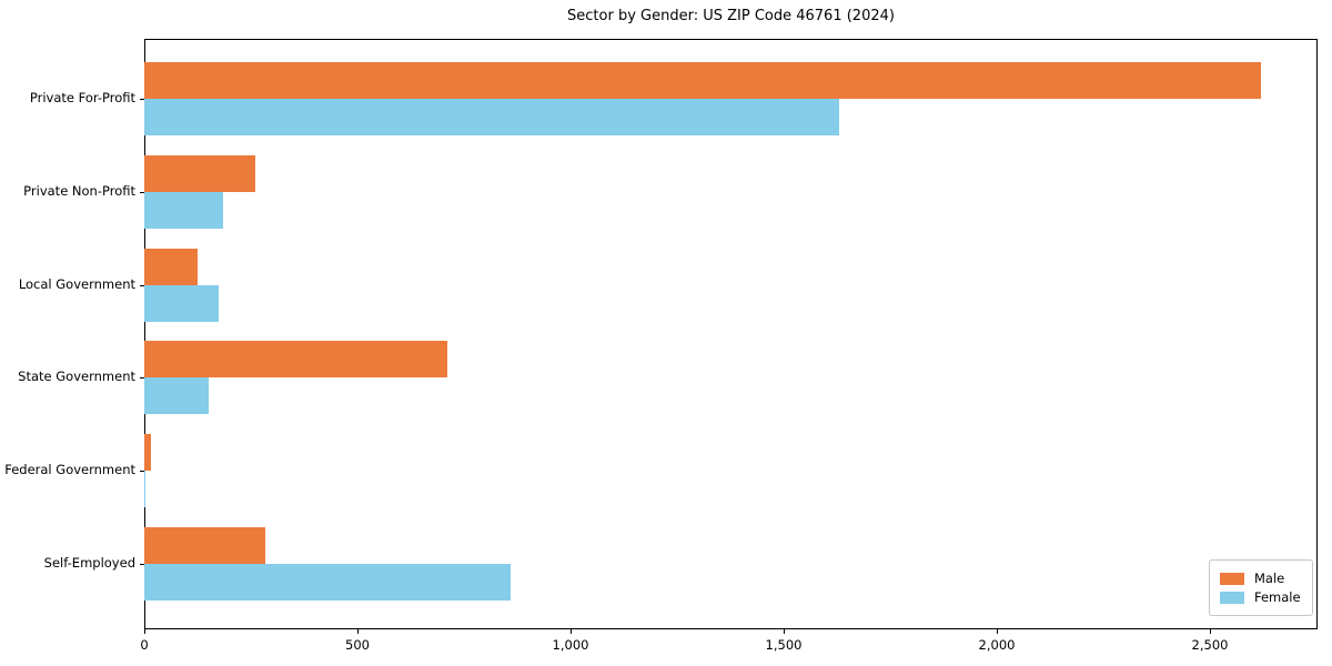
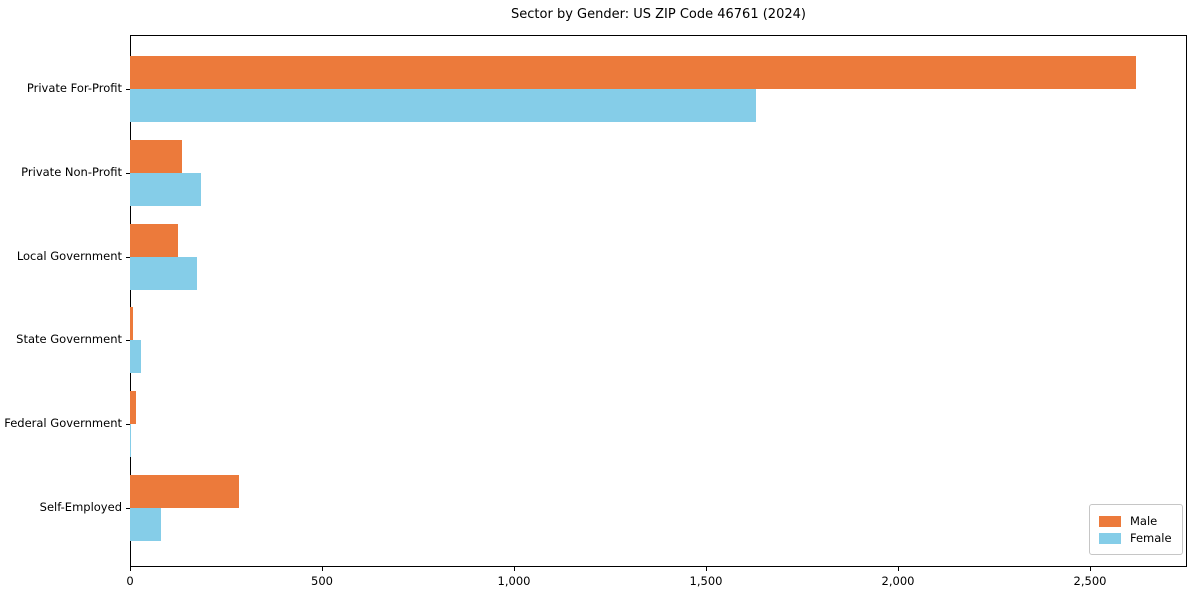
Male/Private Non-Profit: 260 -> 140
Male/State Government: 710 -> 10
Female/State Government: 150 -> 30
Female/Self-Employed: 860 -> 80
